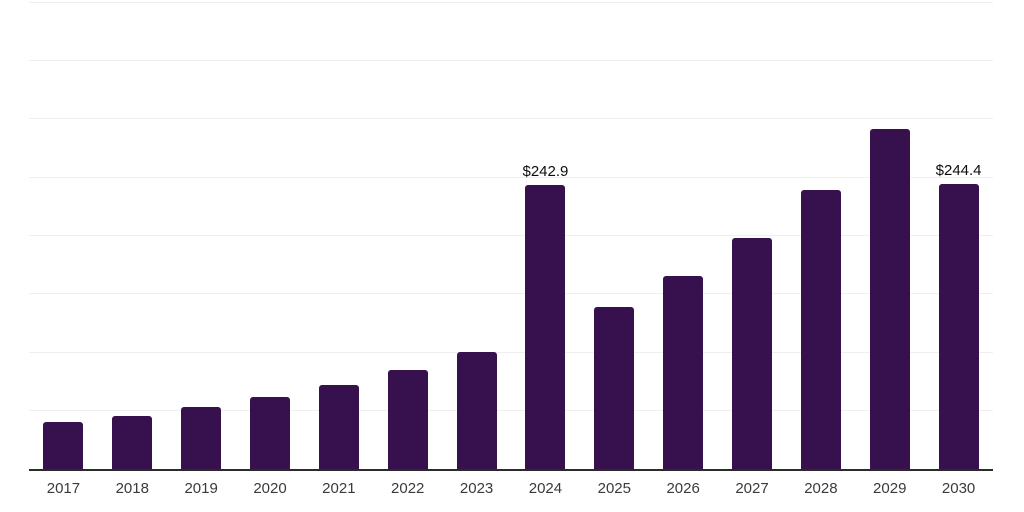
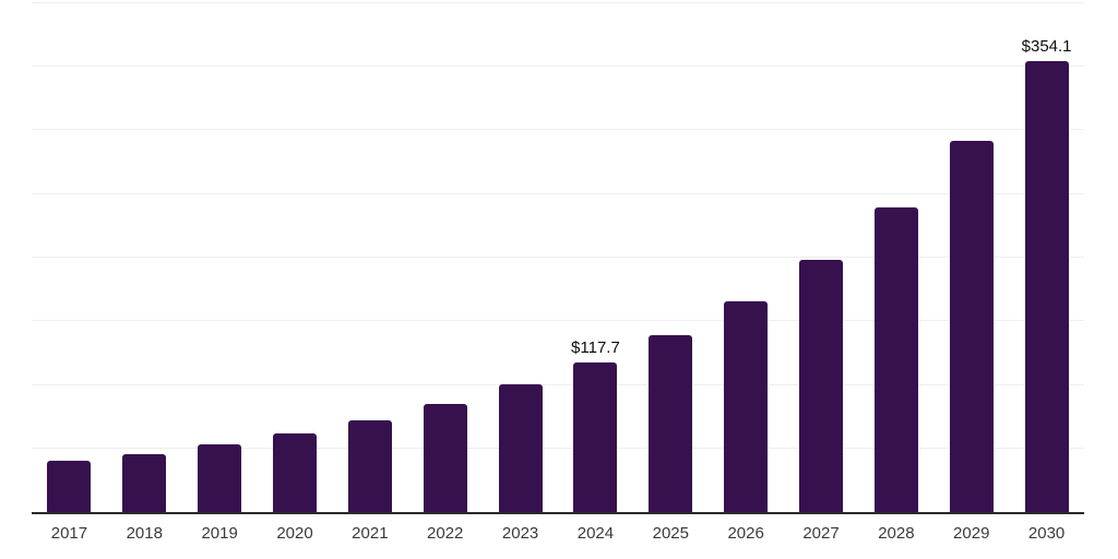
2024: $242.9 -> $117.7
2030: $244.4 -> $354.1
